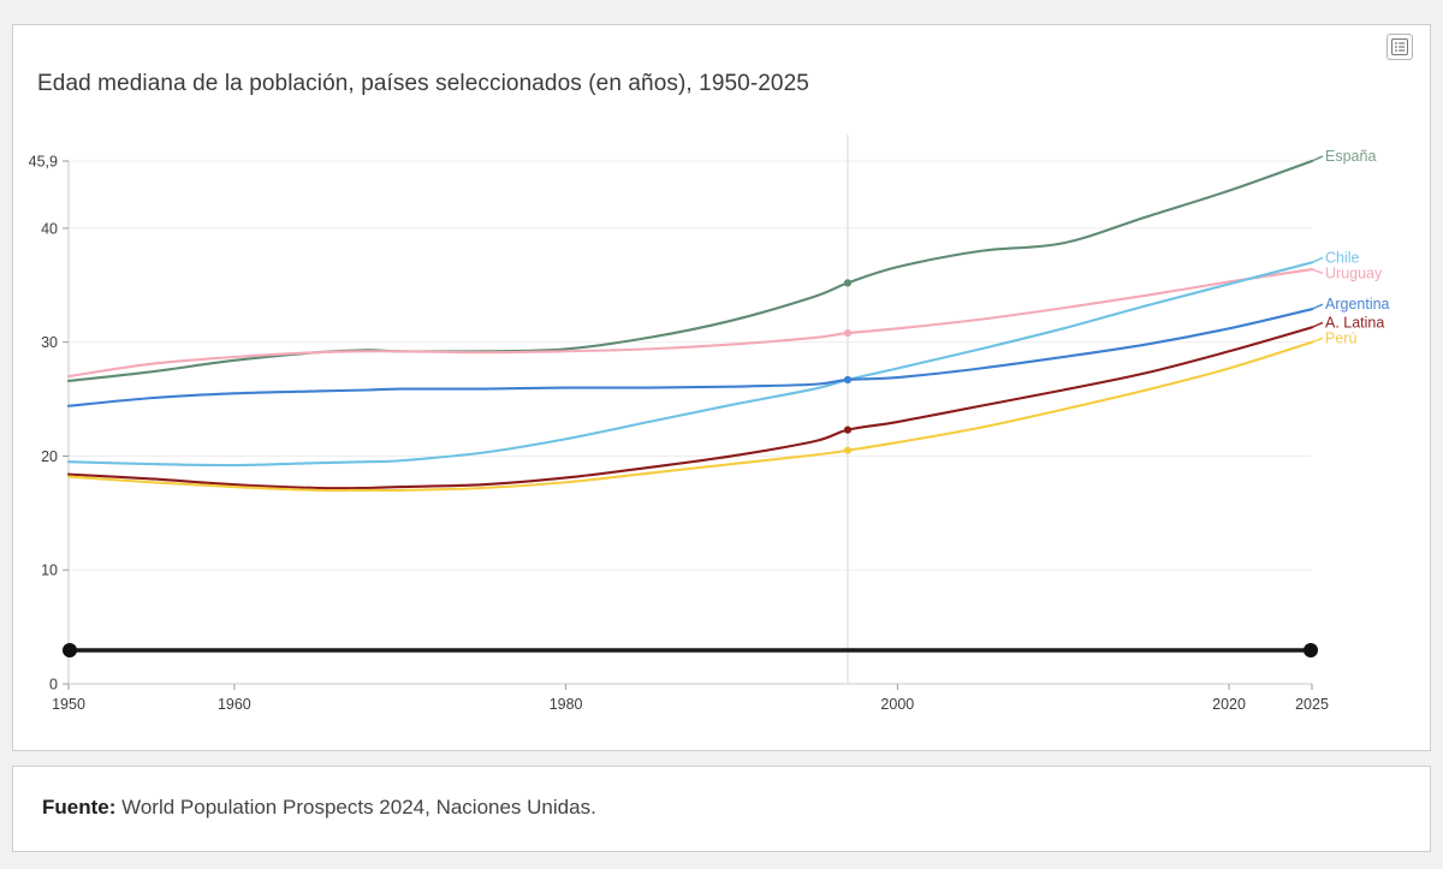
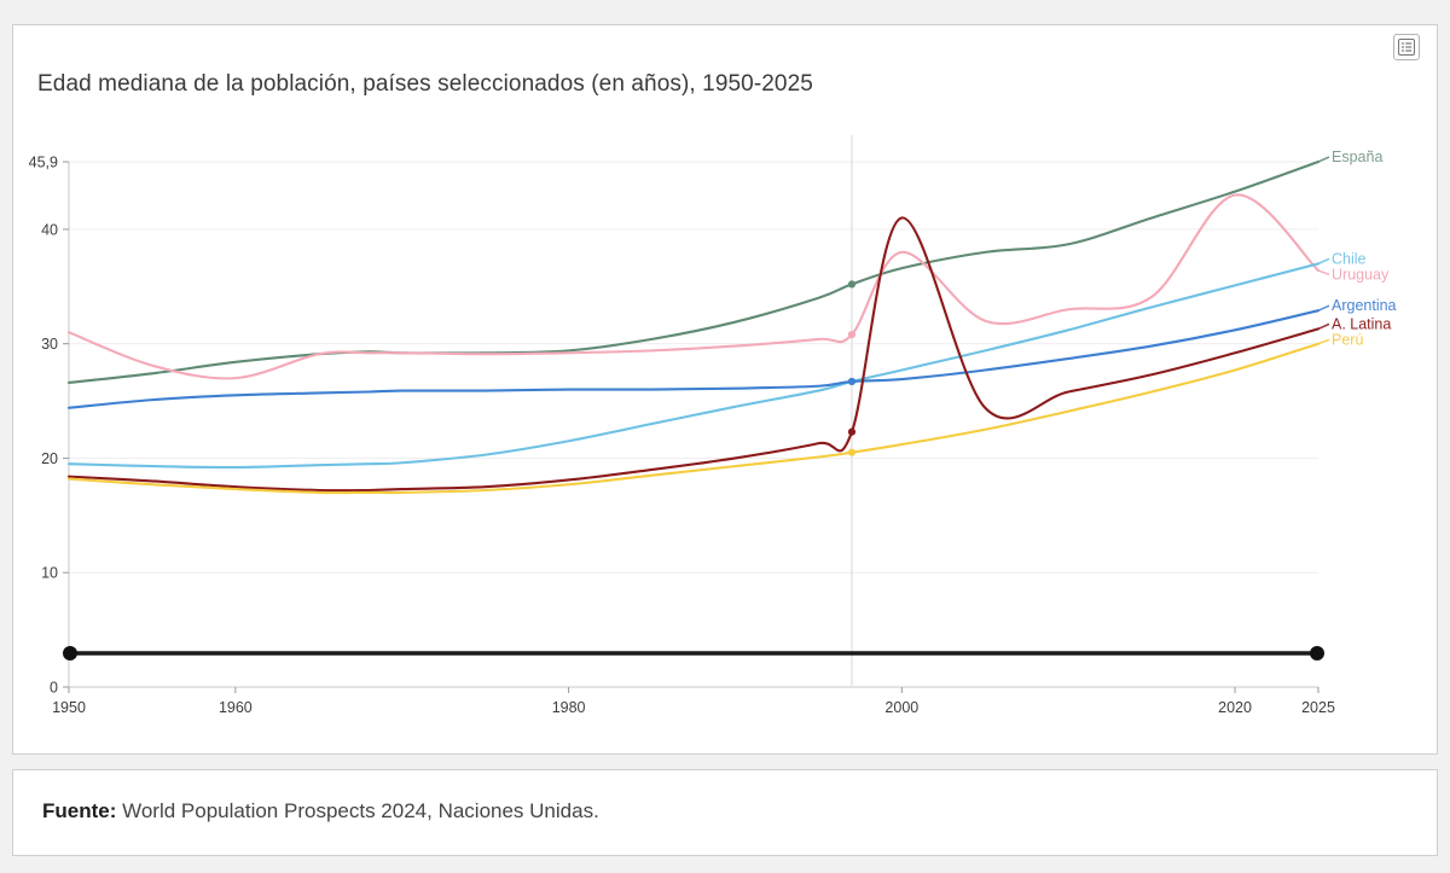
Uruguay/1950: 27 -> 31
Uruguay/1960: 29 -> 27
Uruguay/2000: 31 -> 38
A. Latina/2000: 23 -> 41
Uruguay/2020: 35 -> 43
